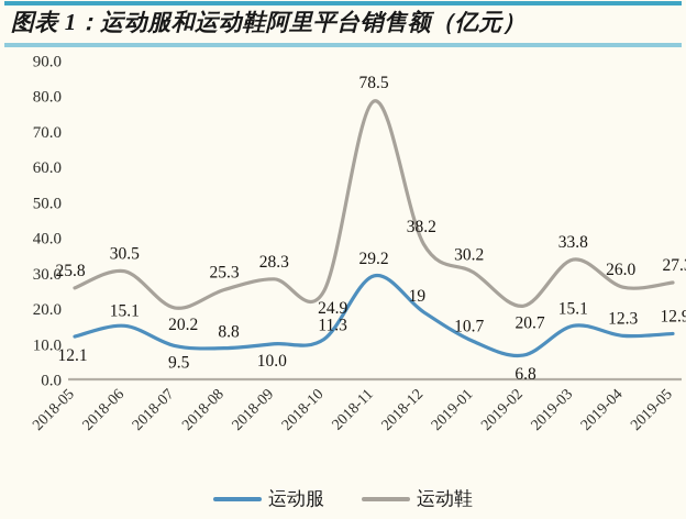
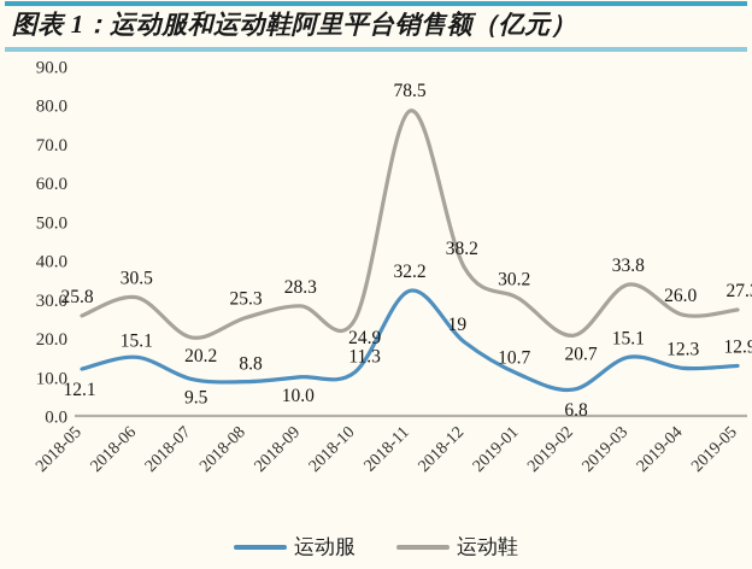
运动服/2018-11: 29.2 -> 32.2
